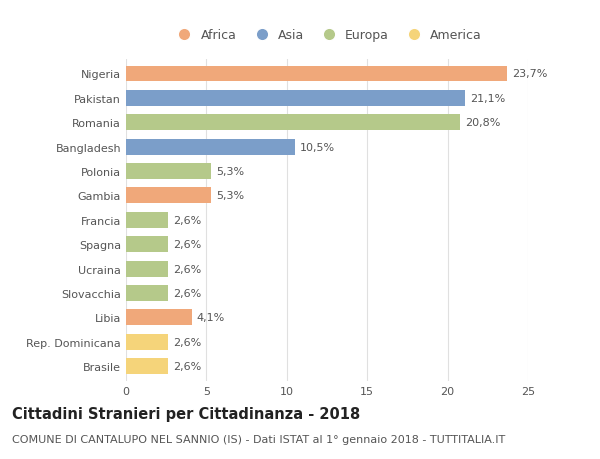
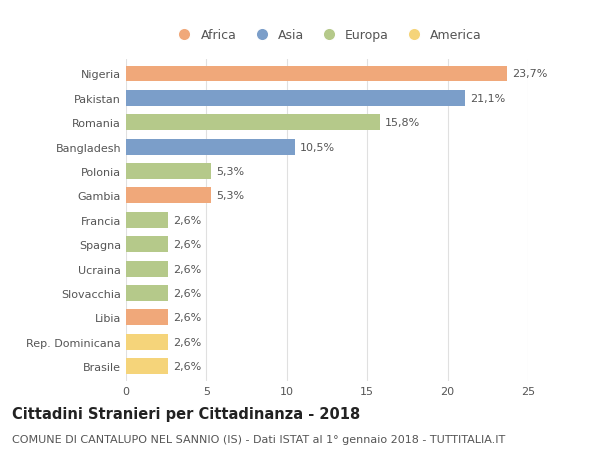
Romania: 20,8% -> 15,8%
Libia: 4,1% -> 2,6%
